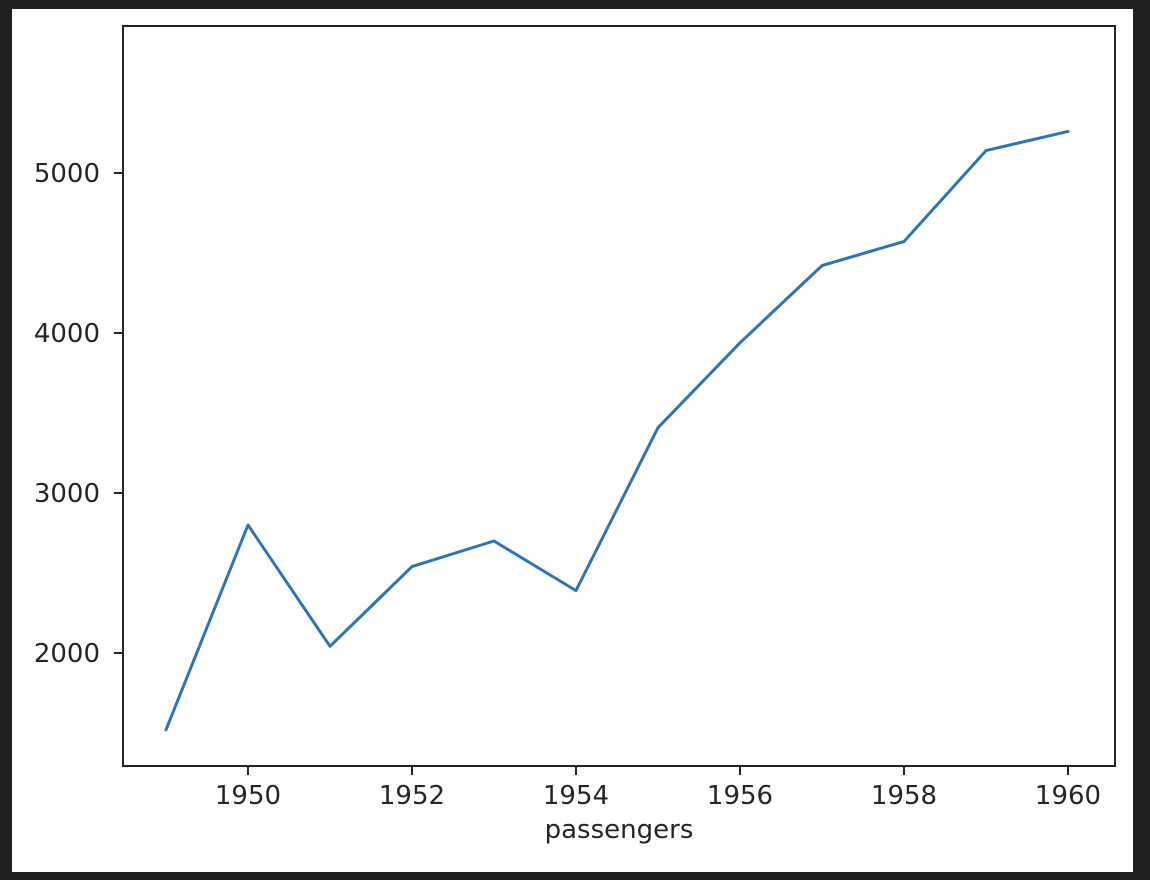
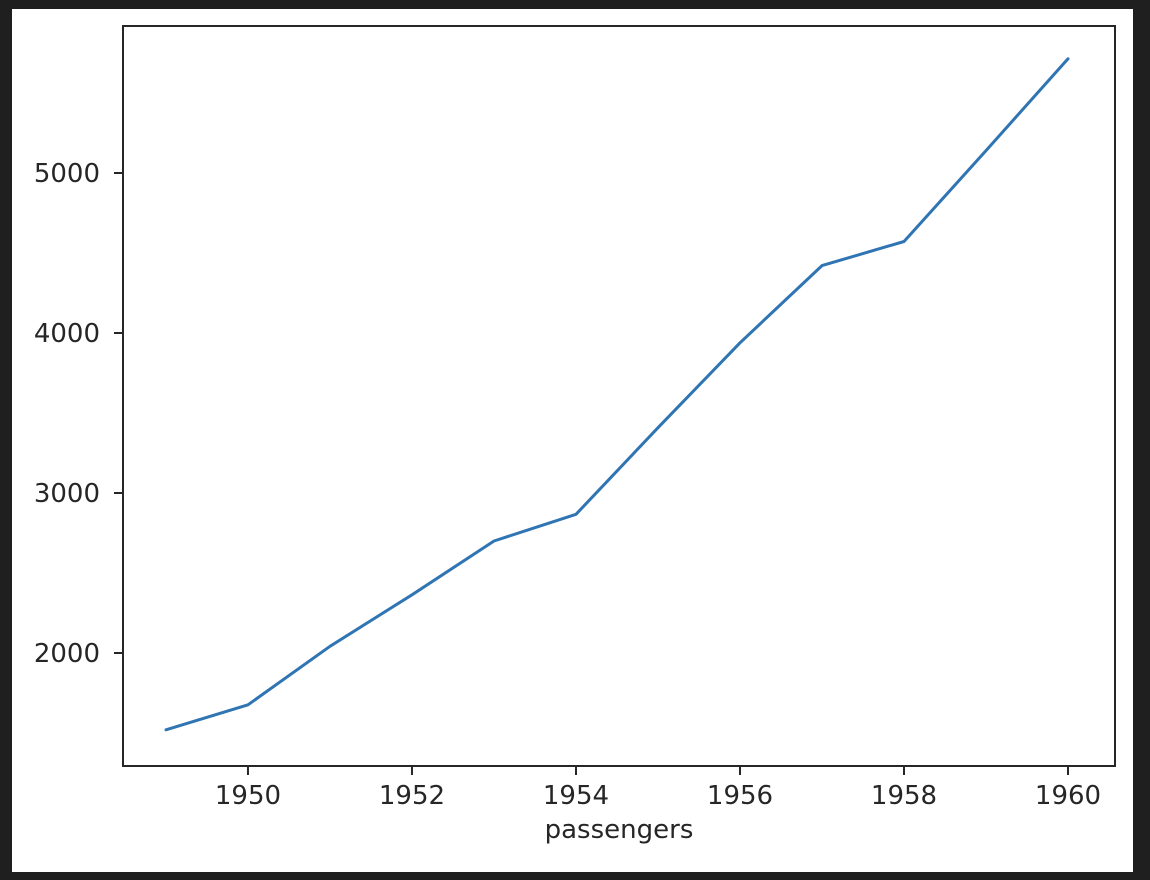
1950: 2800 -> 1680
1952: 2540 -> 2360
1954: 2390 -> 2870
1960: 5260 -> 5710
